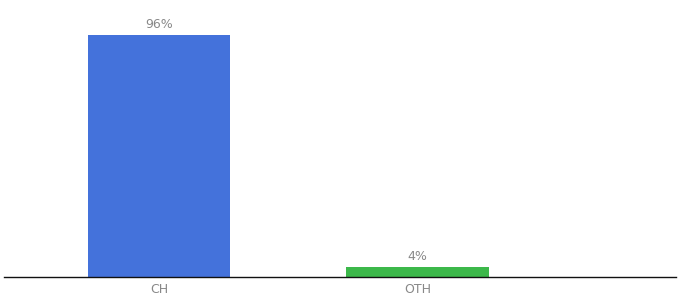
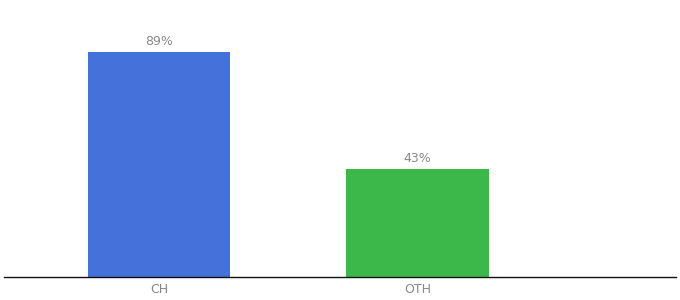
CH: 96% -> 89%
OTH: 4% -> 43%
